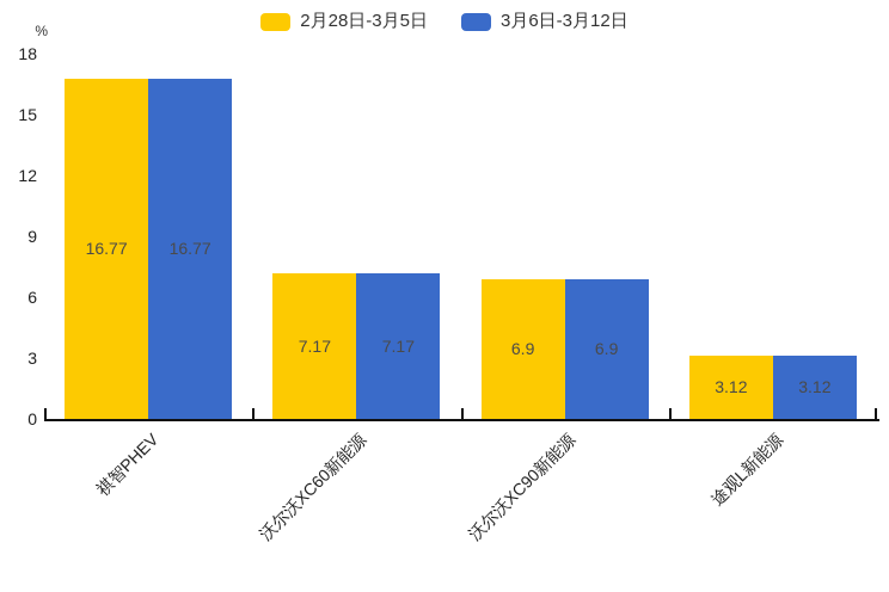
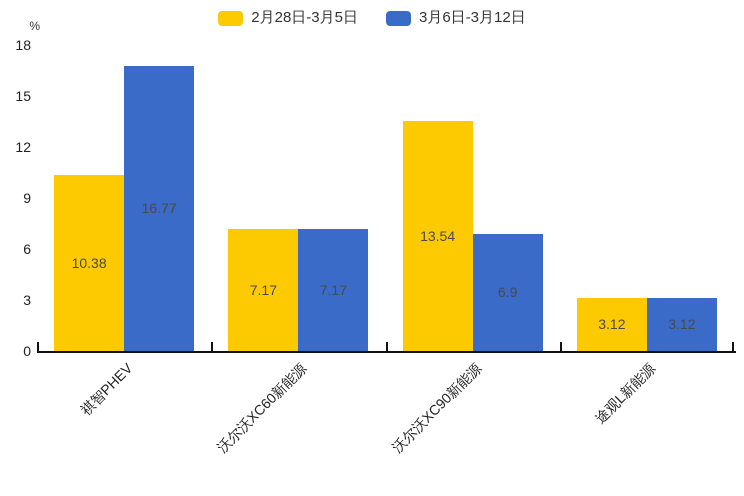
2月28日-3月5日/祺智PHEV: 16.77 -> 10.38
2月28日-3月5日/沃尔沃XC90新能源: 6.9 -> 13.54
